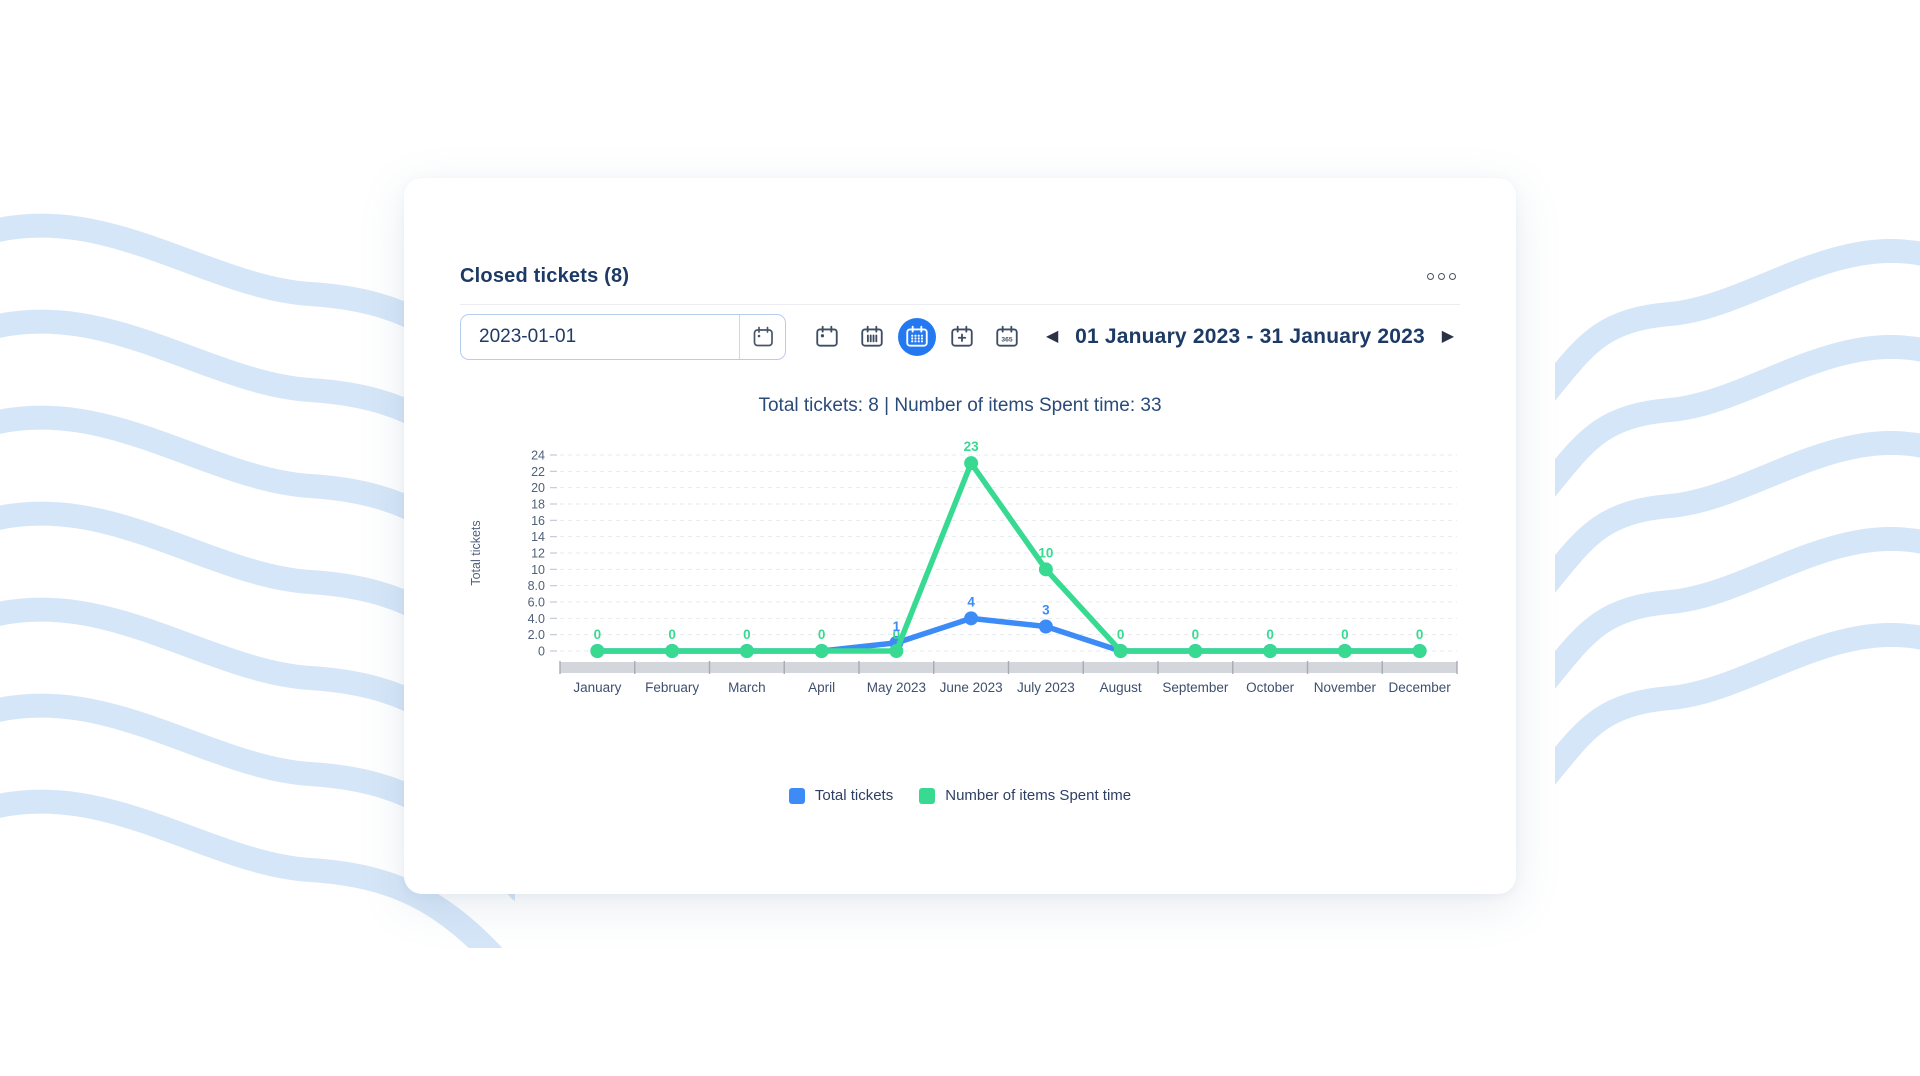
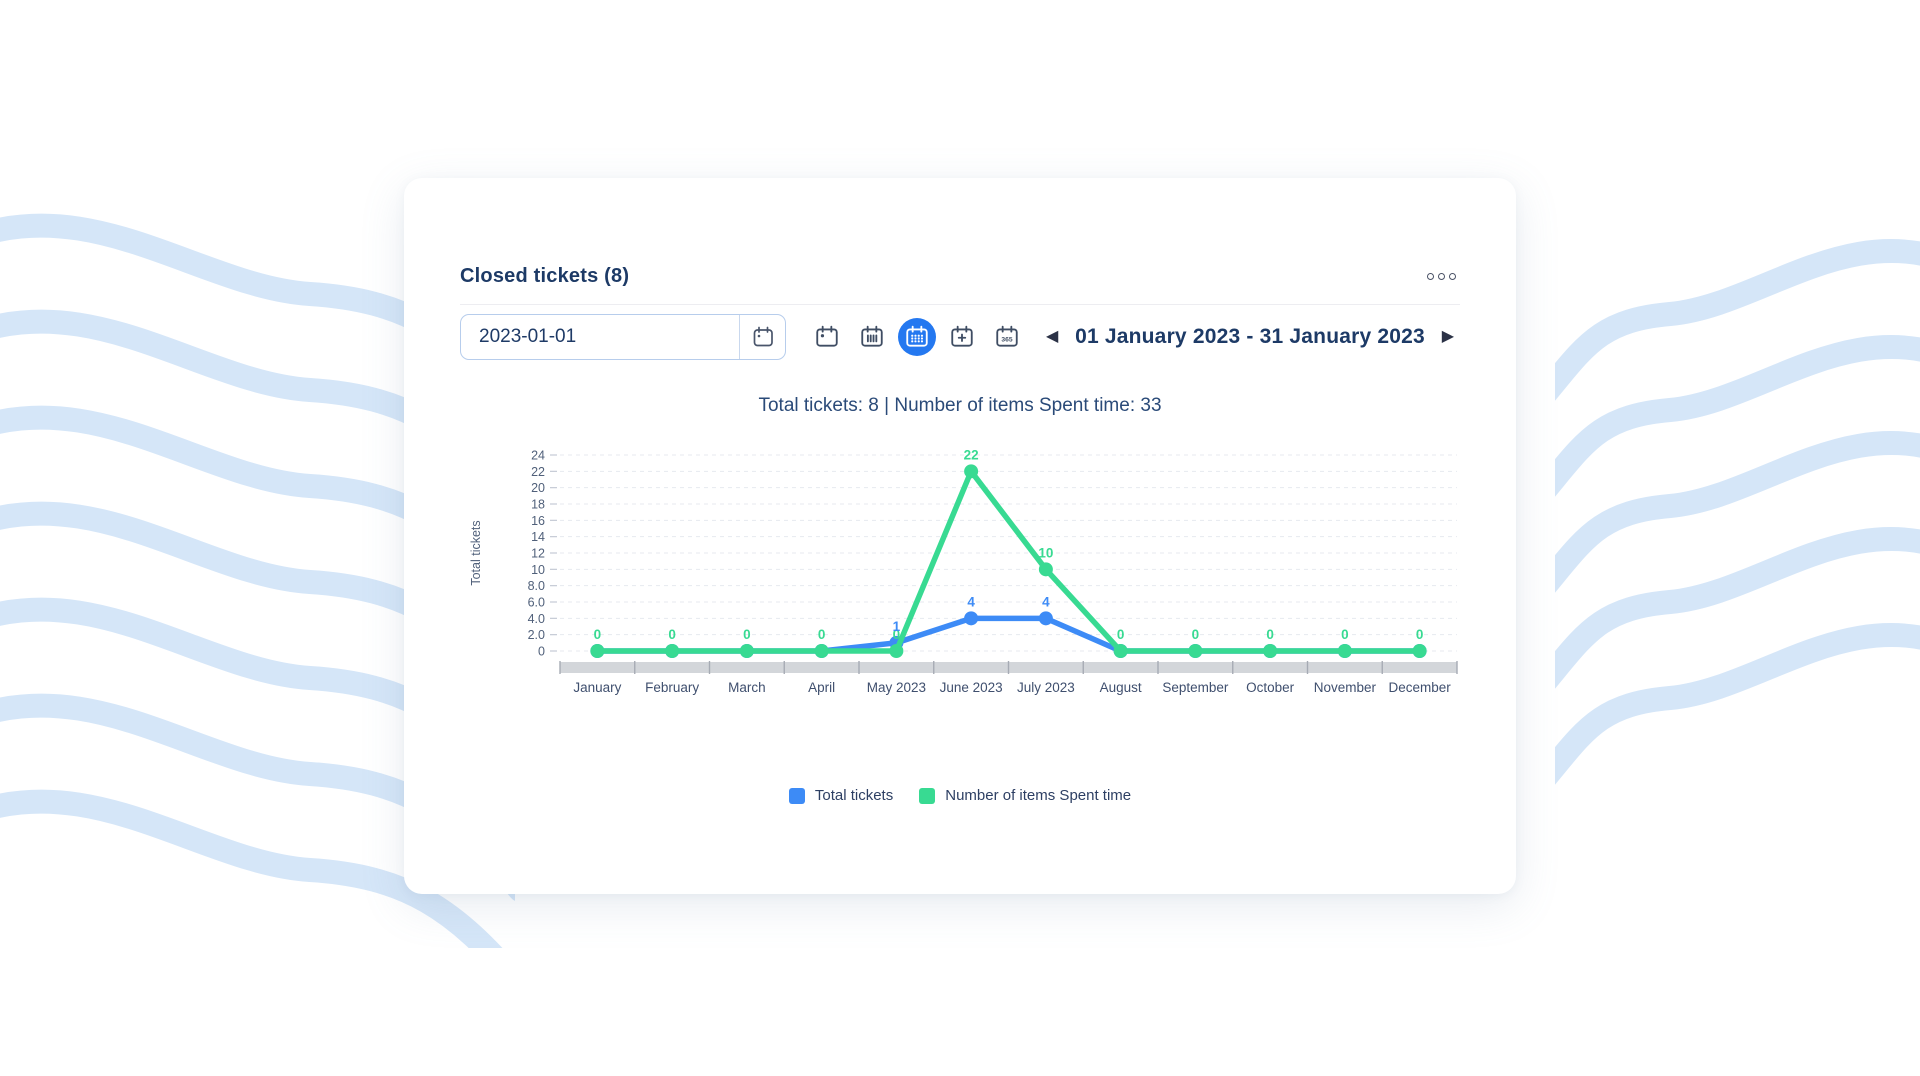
Number of items Spent time/June 2023: 23 -> 22
Total tickets/July 2023: 3 -> 4
